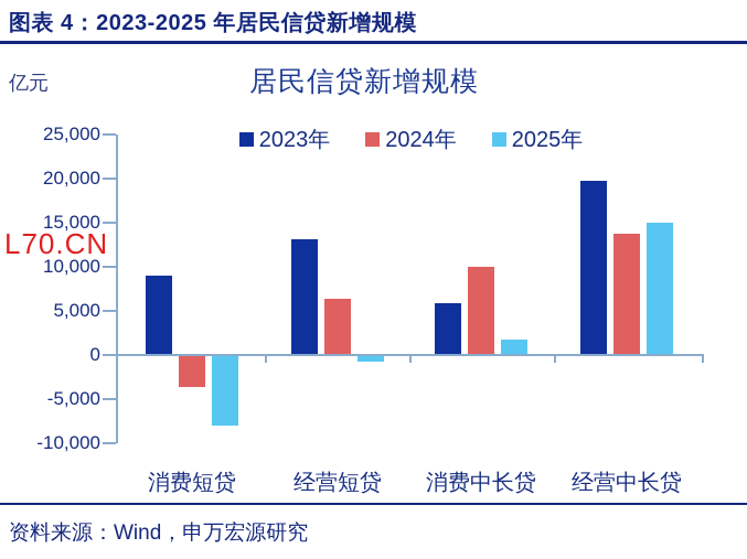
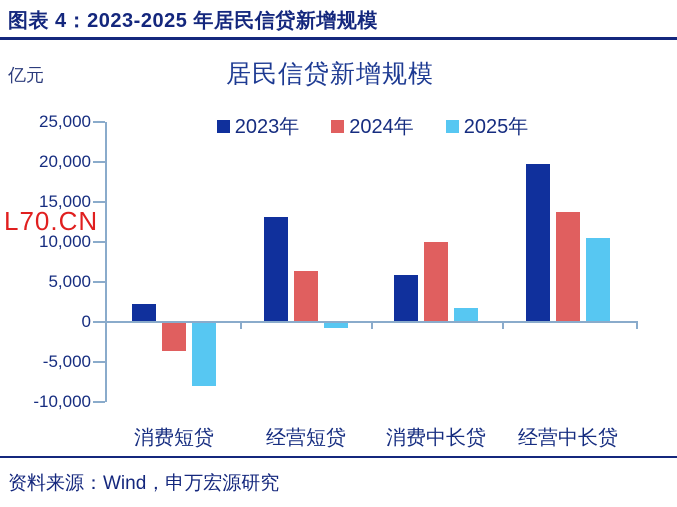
2023年/消费短贷: 9000 -> 2000
2025年/经营中长贷: 15000 -> 10000
